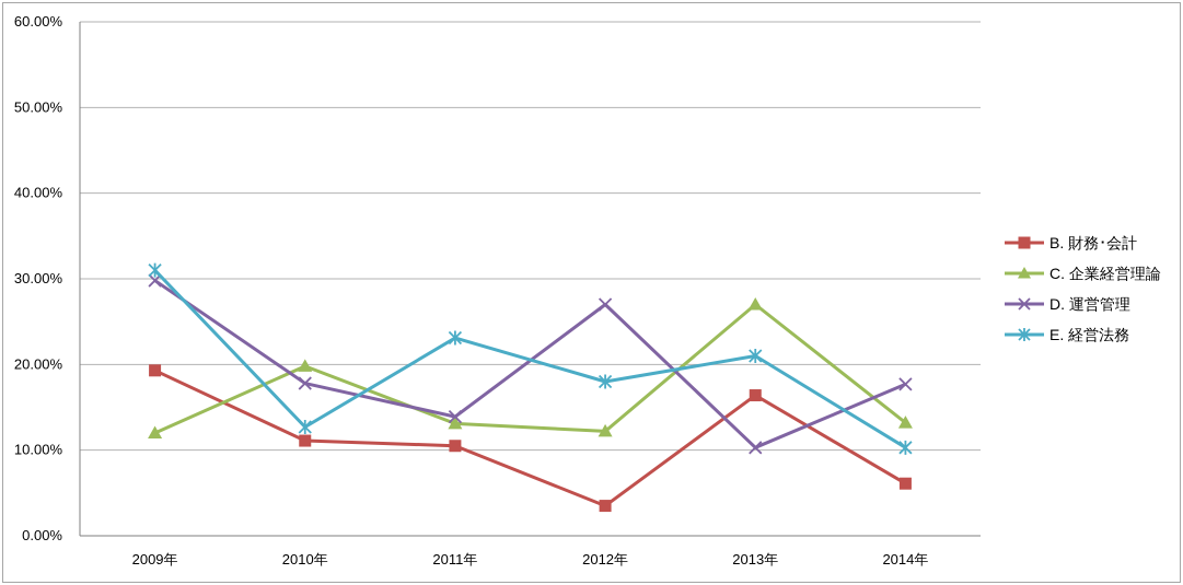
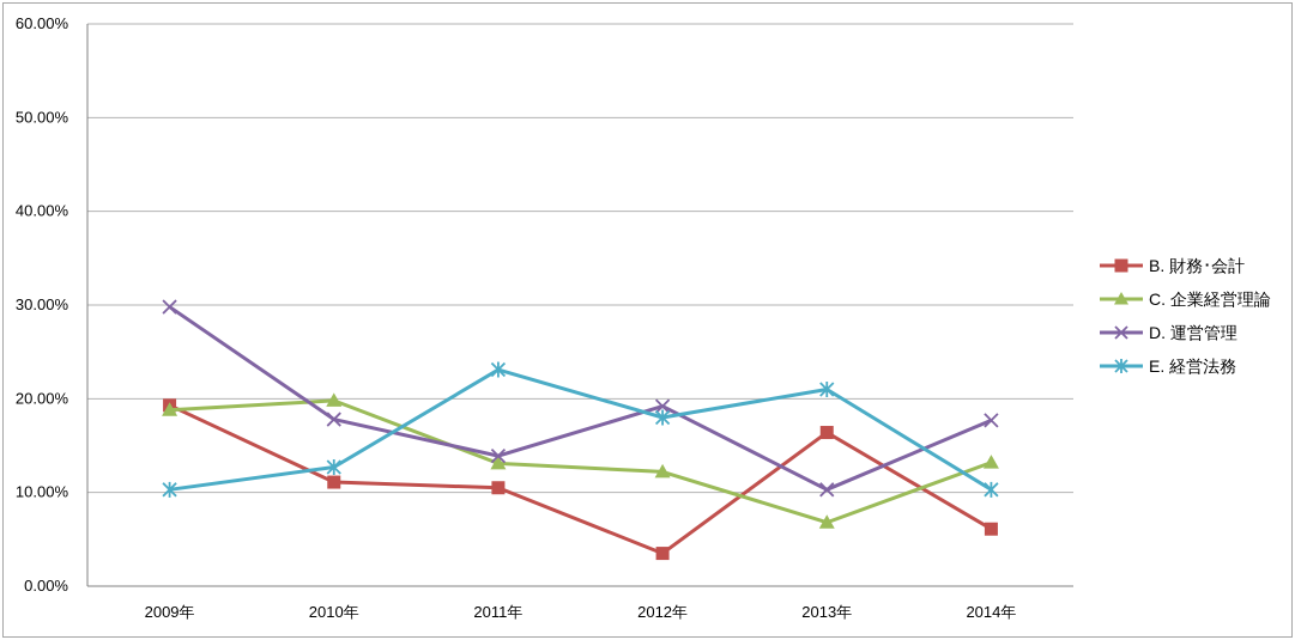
C. 企業経営理論/2009年: 12% -> 19%
E. 経営法務/2009年: 31% -> 10%
D. 運営管理/2012年: 27% -> 19%
C. 企業経営理論/2013年: 27% -> 7%
